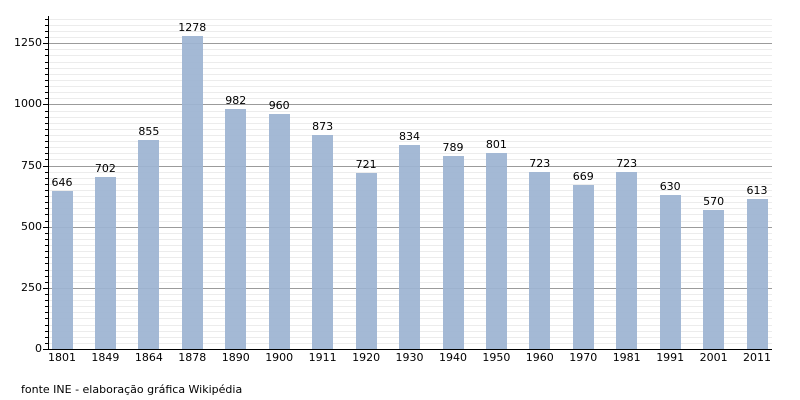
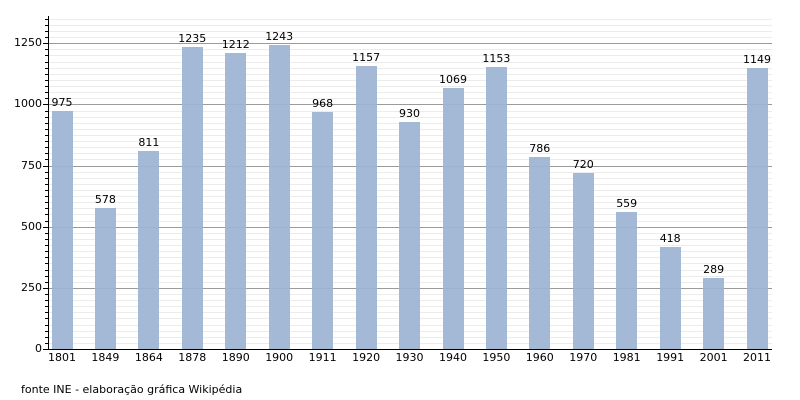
1801: 646 -> 975
1849: 702 -> 578
1864: 855 -> 811
1878: 1278 -> 1235
1890: 982 -> 1212
1900: 960 -> 1243
1911: 873 -> 968
1920: 721 -> 1157
1930: 834 -> 930
1940: 789 -> 1069
1950: 801 -> 1153
1960: 723 -> 786
1970: 669 -> 720
1981: 723 -> 559
1991: 630 -> 418
2001: 570 -> 289
2011: 613 -> 1149
